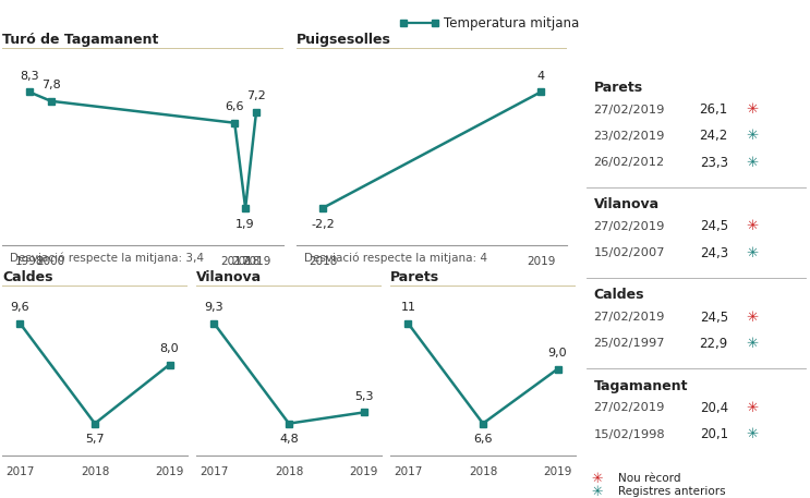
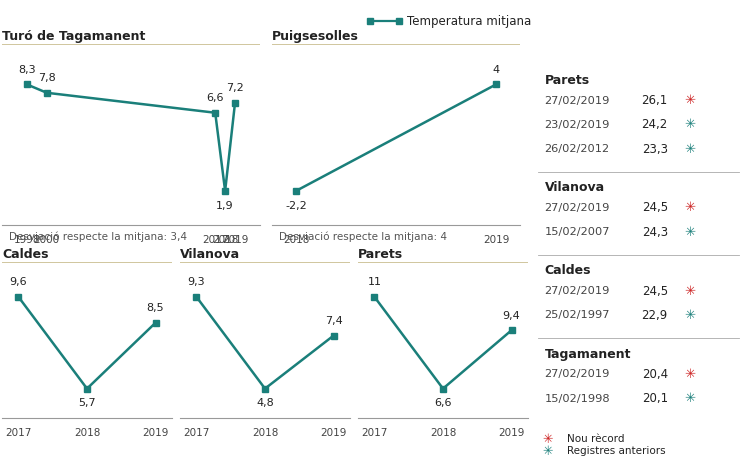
Caldes/2019: 8,0 -> 8,5
Vilanova/2019: 5,3 -> 7,4
Parets/2019: 9,0 -> 9,4
